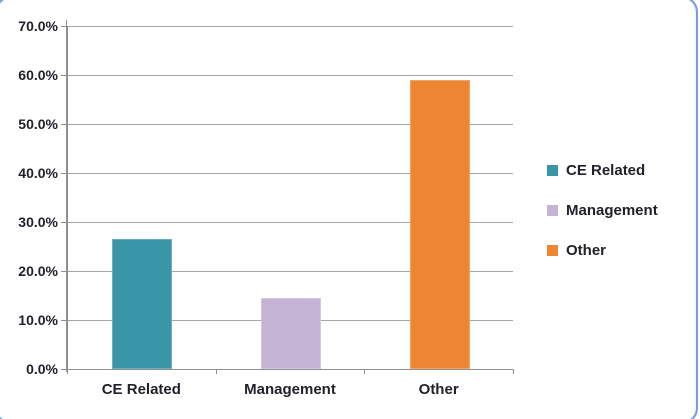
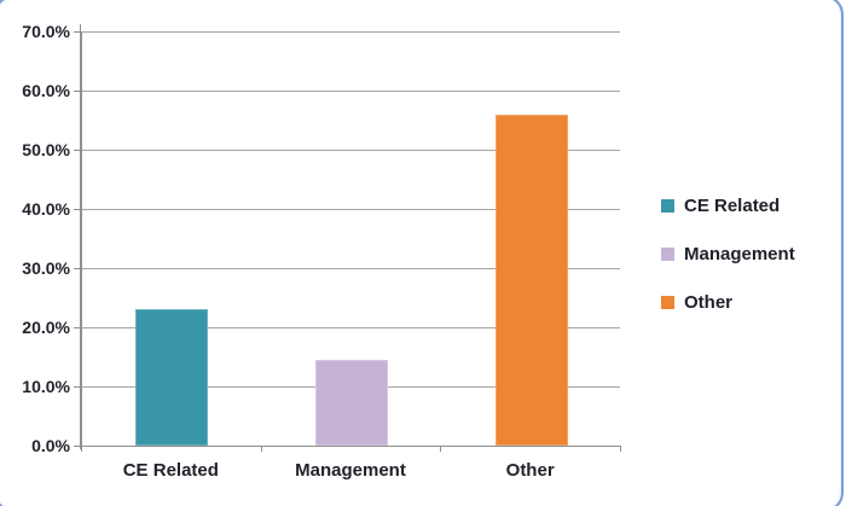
CE Related: 26% -> 23%
Other: 59% -> 56%
